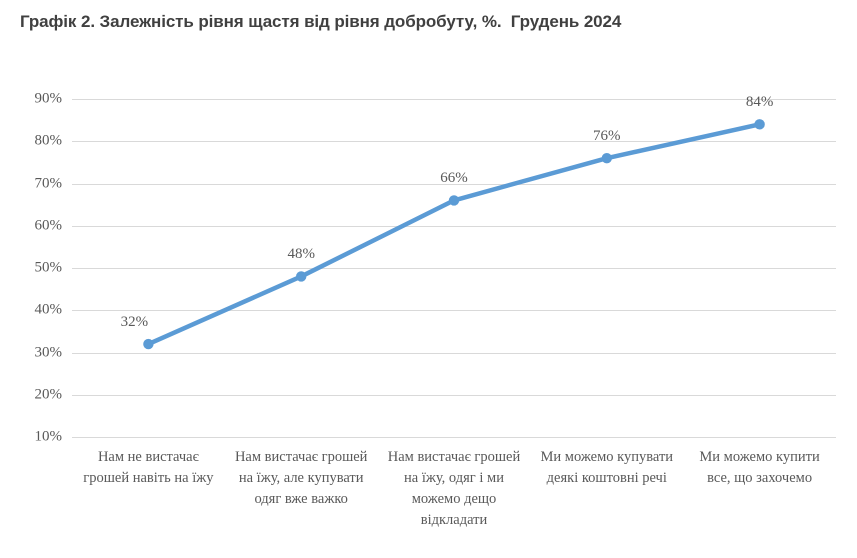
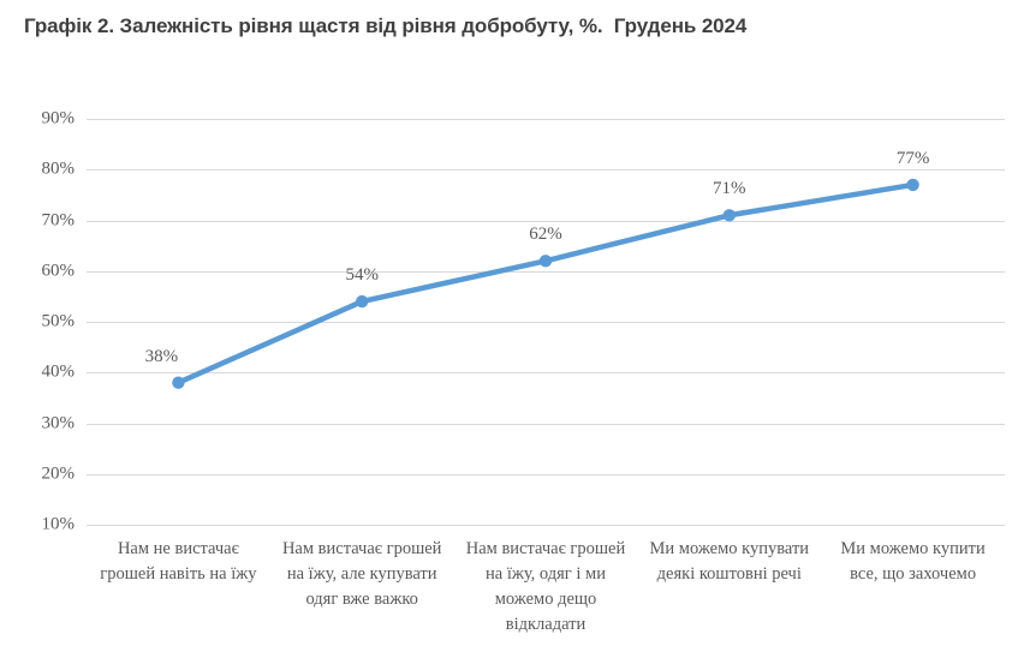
Нам не вистачає грошей навіть на їжу: 32% -> 38%
Нам вистачає грошей на їжу, але купувати одяг вже важко: 48% -> 54%
Нам вистачає грошей на їжу, одяг і ми можемо дещо відкладати: 66% -> 62%
Ми можемо купувати деякі коштовні речі: 76% -> 71%
Ми можемо купити все, що захочемо: 84% -> 77%
